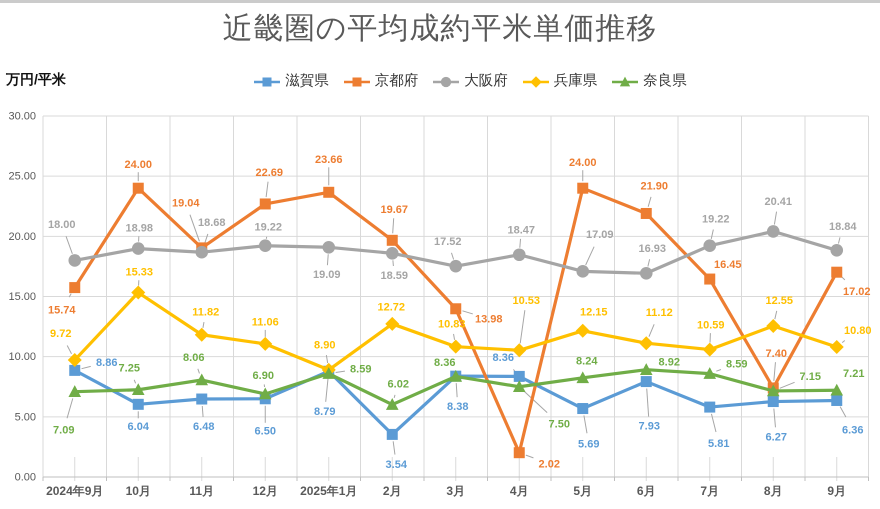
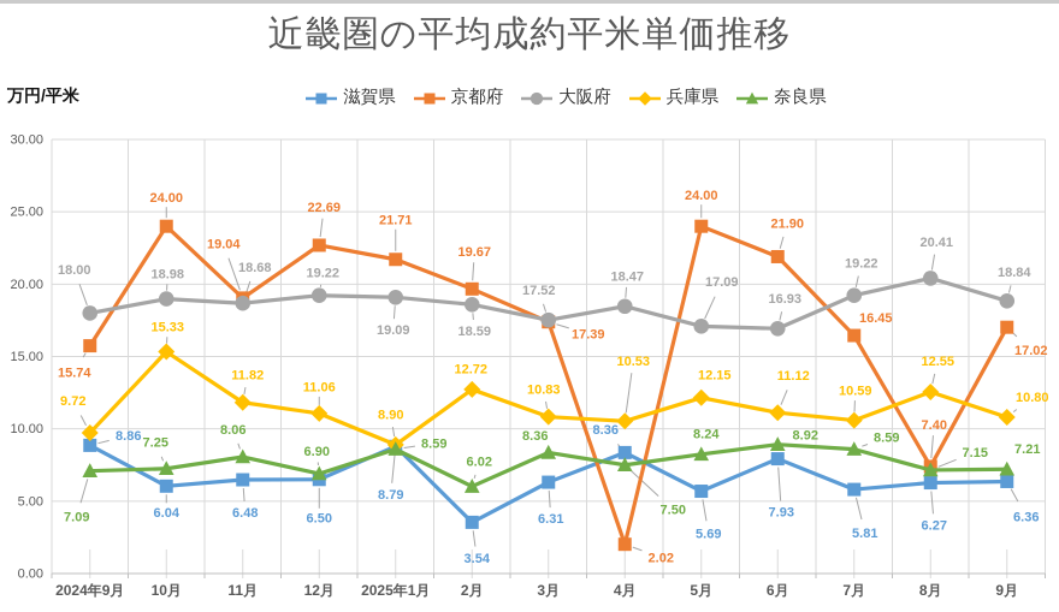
京都府/2025年1月: 23.66 -> 21.71
滋賀県/3月: 8.38 -> 6.31
京都府/3月: 13.98 -> 17.39
